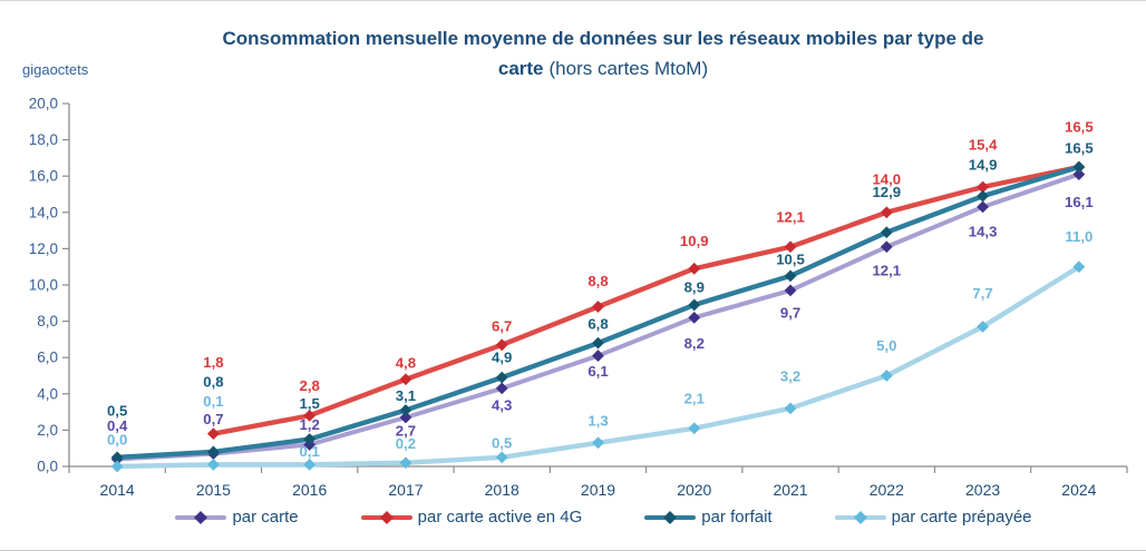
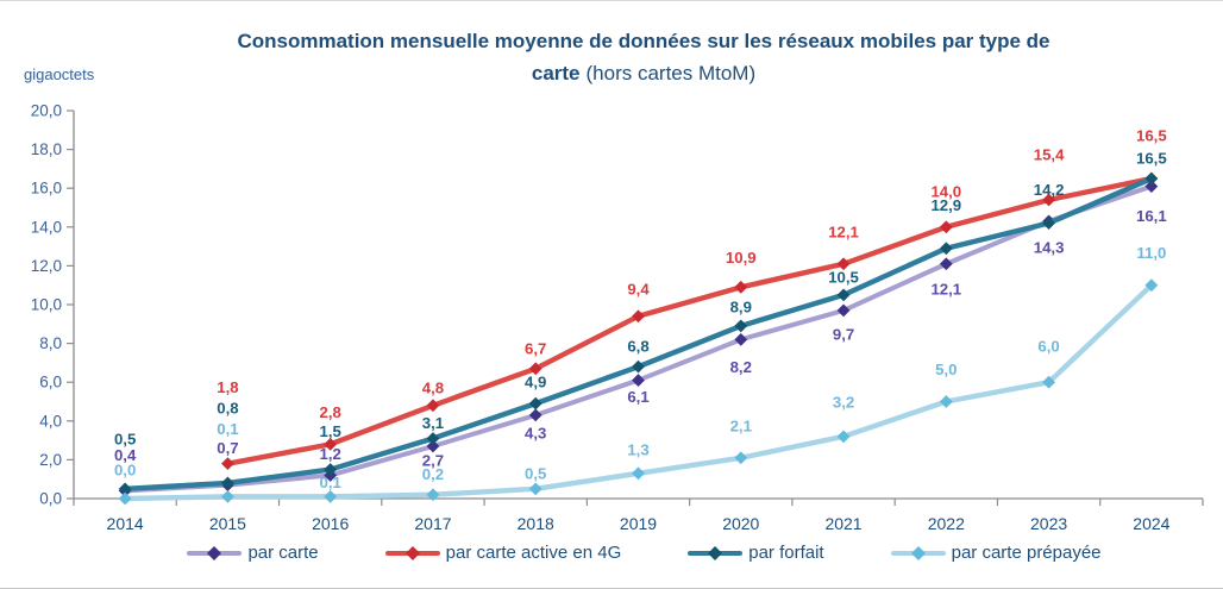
par carte active en 4G/2019: 8,8 -> 9,4
par forfait/2023: 14,9 -> 14,2
par carte prépayée/2023: 7,7 -> 6,0
